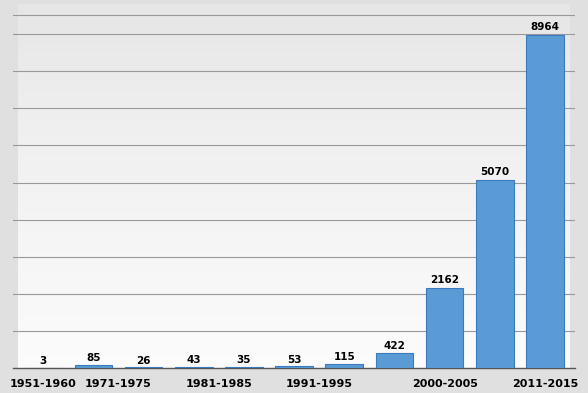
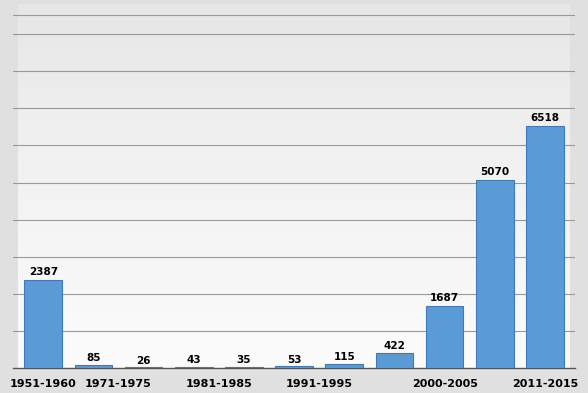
1951-1960: 3 -> 2387
2000-2005: 2162 -> 1687
2011-2015: 8964 -> 6518
